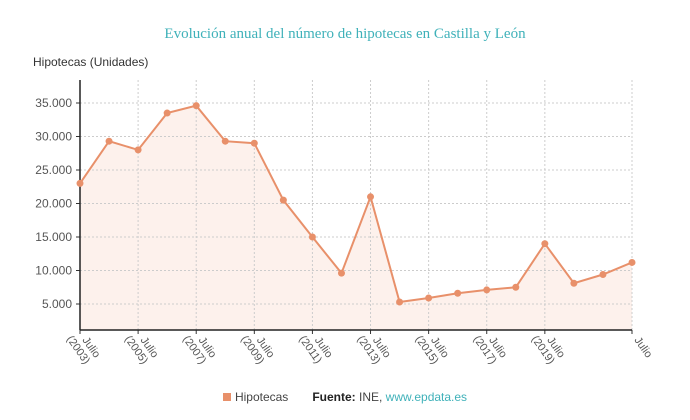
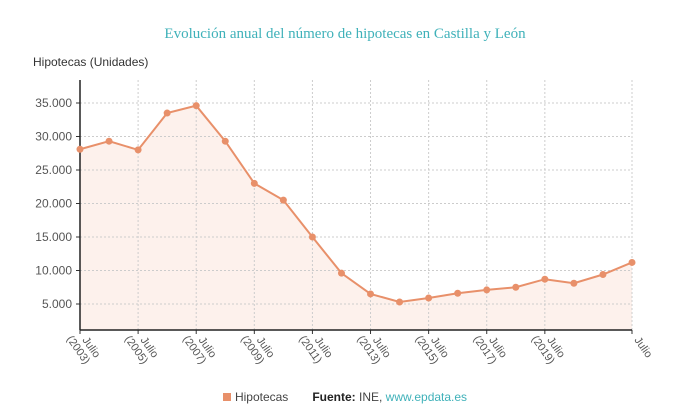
Julio (2003): 23000 -> 28000
Julio (2009): 29000 -> 23000
Julio (2013): 21000 -> 6000
Julio (2019): 14000 -> 9000
